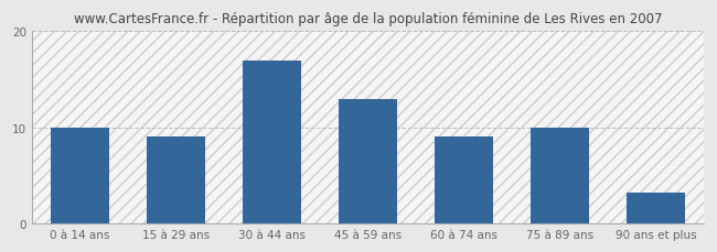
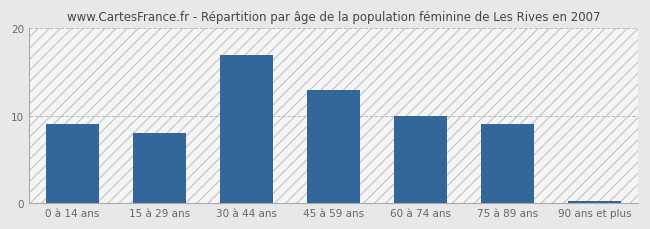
0 à 14 ans: 10.0 -> 9.0
15 à 29 ans: 9.0 -> 8.0
60 à 74 ans: 9.0 -> 10.0
75 à 89 ans: 10.0 -> 9.0
90 ans et plus: 3.2 -> 0.2
